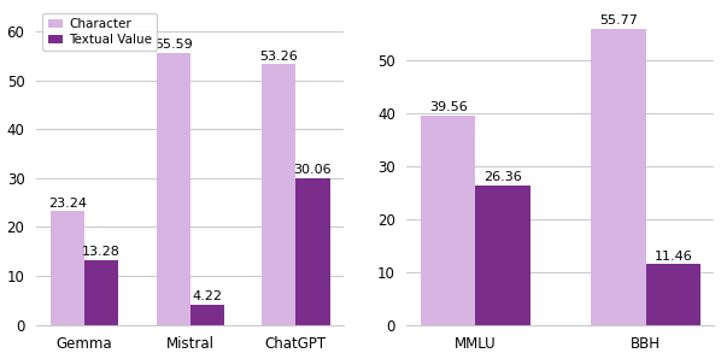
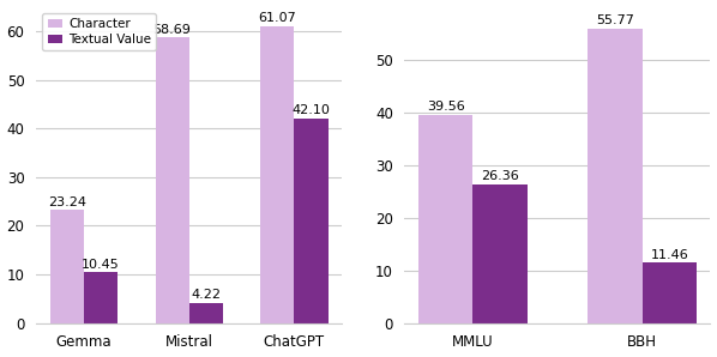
Textual Value/Gemma: 13.28 -> 10.45
Character/Mistral: 55.59 -> 58.69
Character/ChatGPT: 53.26 -> 61.07
Textual Value/ChatGPT: 30.06 -> 42.10
